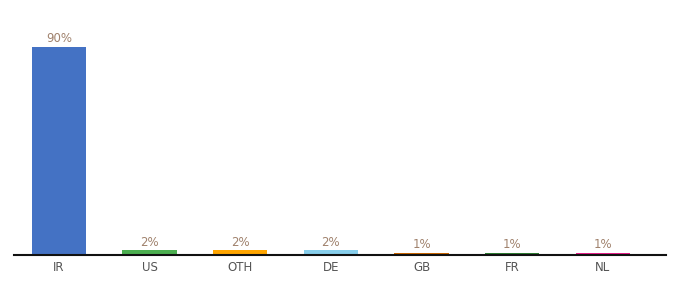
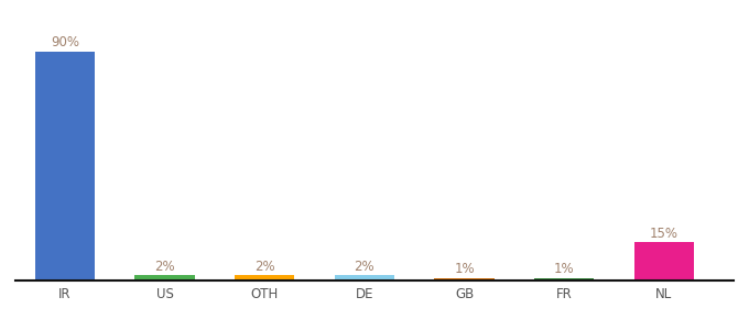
NL: 1% -> 15%
